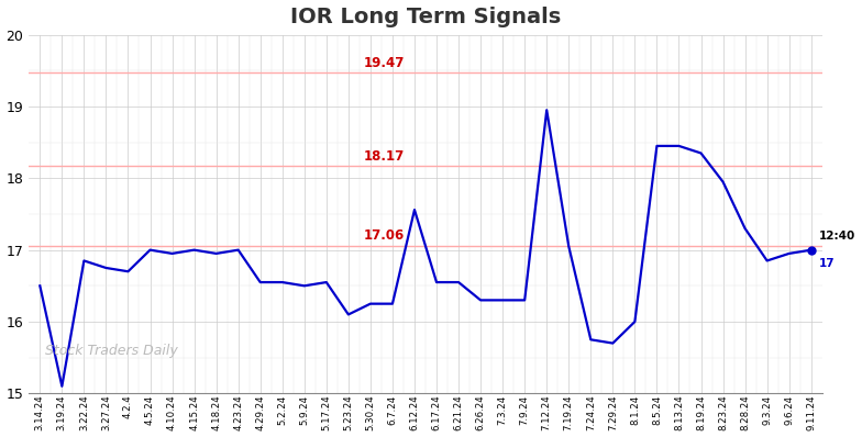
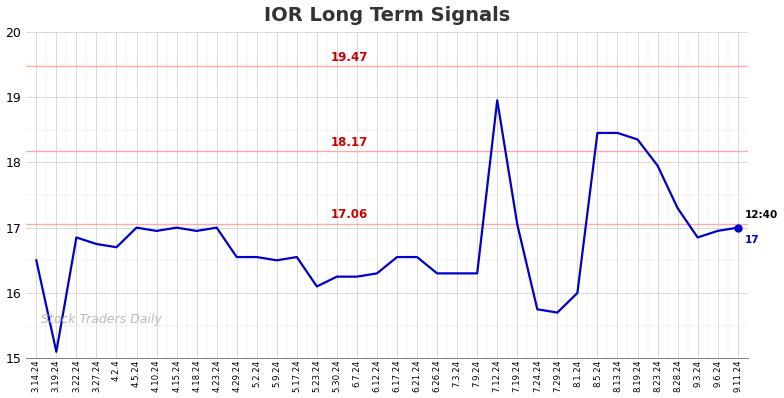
6.12.24: 17.56 -> 16.30
